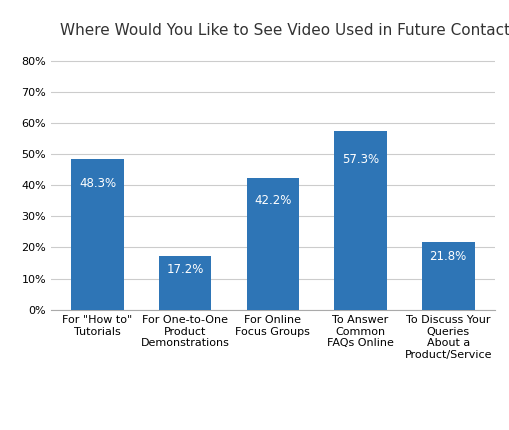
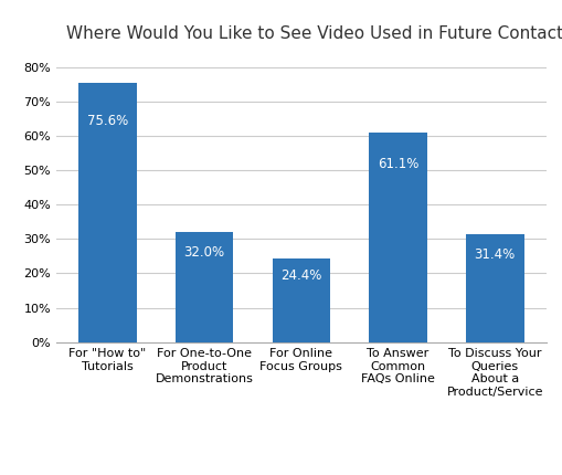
For "How to" Tutorials: 48.3% -> 75.6%
For One-to-One Product Demonstrations: 17.2% -> 32.0%
For Online Focus Groups: 42.2% -> 24.4%
To Answer Common FAQs Online: 57.3% -> 61.1%
To Discuss Your Queries About a Product/Service: 21.8% -> 31.4%
